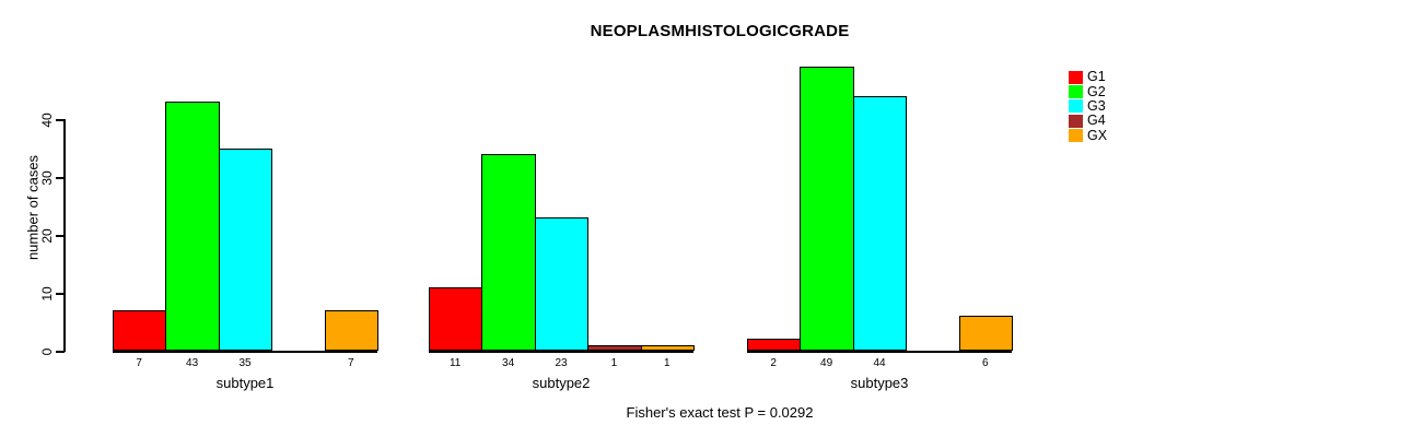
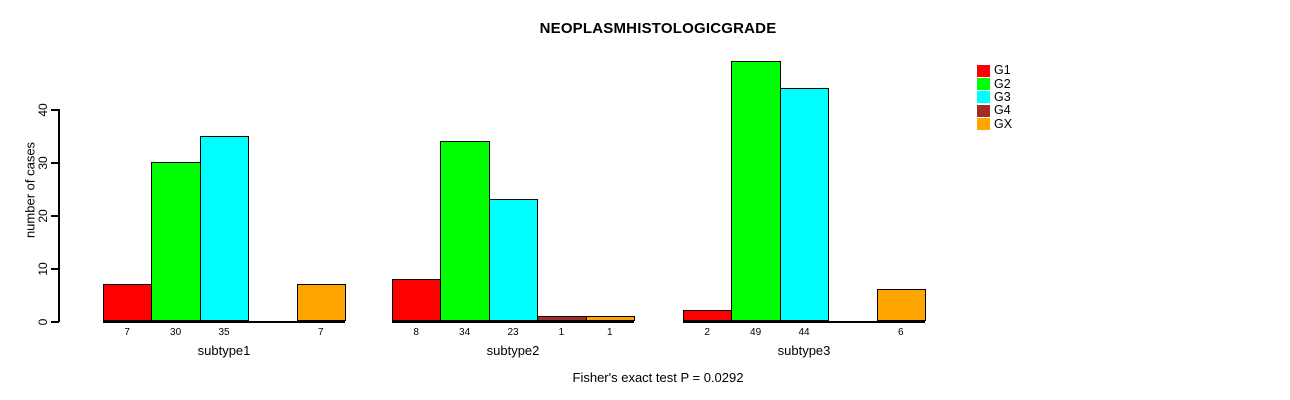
G2/subtype1: 43 -> 30
G1/subtype2: 11 -> 8
